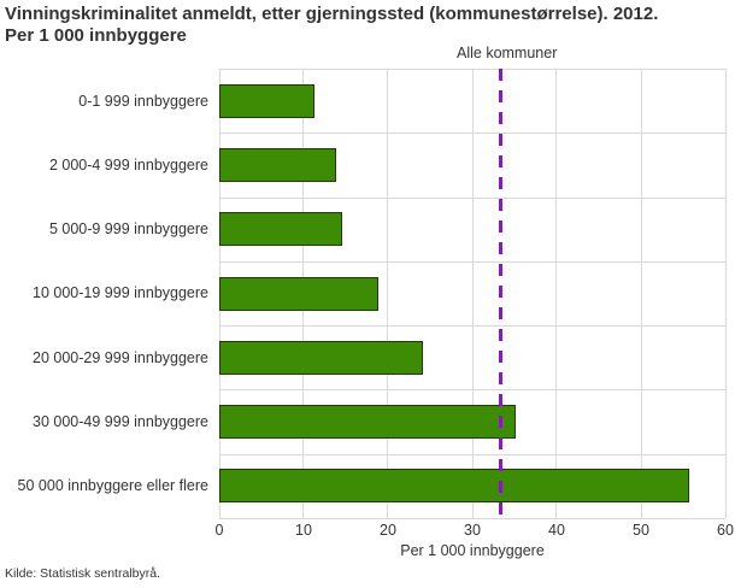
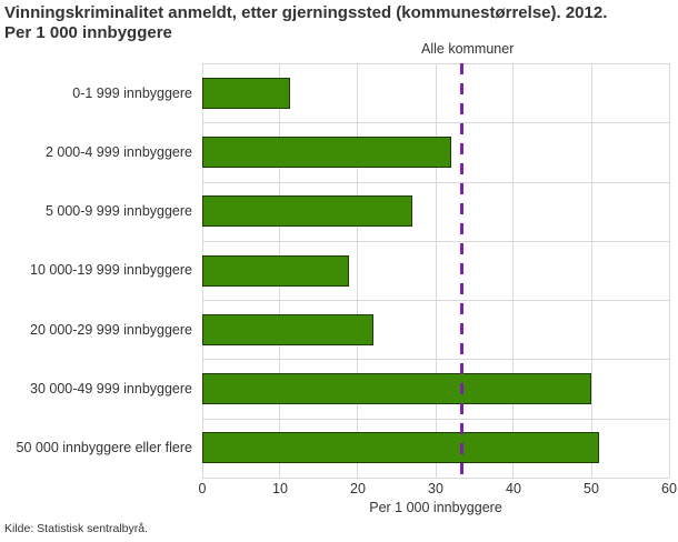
2 000-4 999 innbyggere: 14 -> 32
5 000-9 999 innbyggere: 15 -> 27
20 000-29 999 innbyggere: 24 -> 22
30 000-49 999 innbyggere: 35 -> 50
50 000 innbyggere eller flere: 56 -> 51
